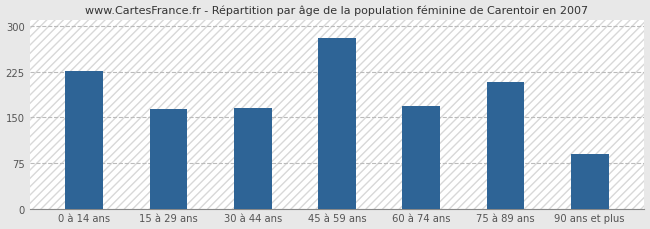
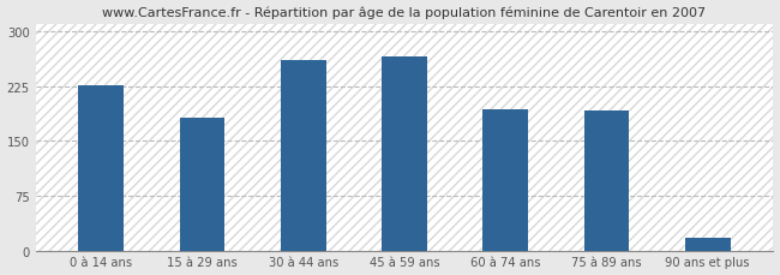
15 à 29 ans: 164 -> 181
30 à 44 ans: 166 -> 261
45 à 59 ans: 280 -> 265
60 à 74 ans: 168 -> 193
75 à 89 ans: 208 -> 191
90 ans et plus: 90 -> 18
